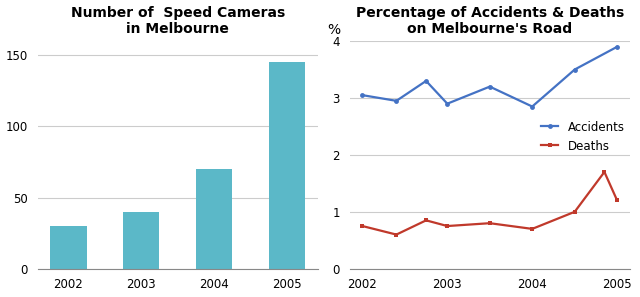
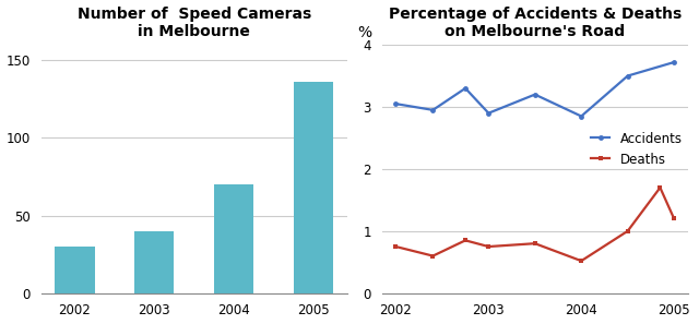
Number of Speed Cameras in Melbourne/2005: 145 -> 136
Percentage of Accidents & Deaths on Melbourne's Road/Deaths/2004: 0.70 -> 0.52
Percentage of Accidents & Deaths on Melbourne's Road/Accidents/2005: 3.90 -> 3.72
